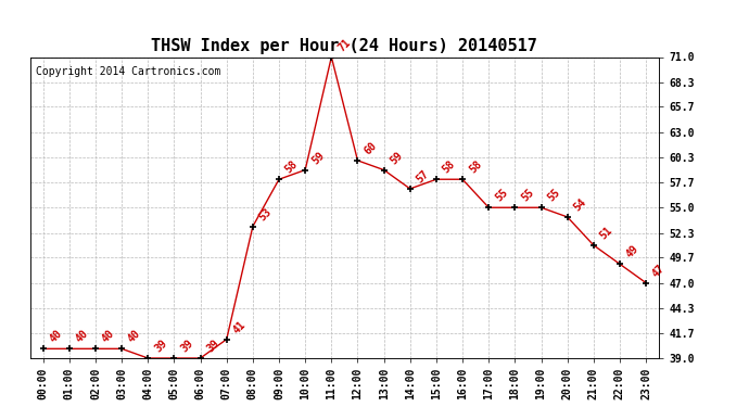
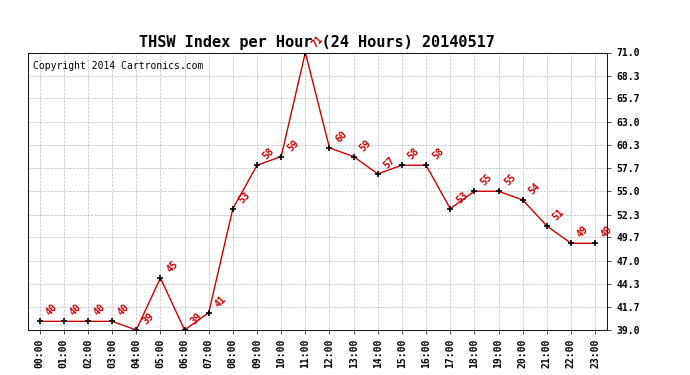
05:00: 39 -> 45
17:00: 55 -> 53
23:00: 47 -> 49
